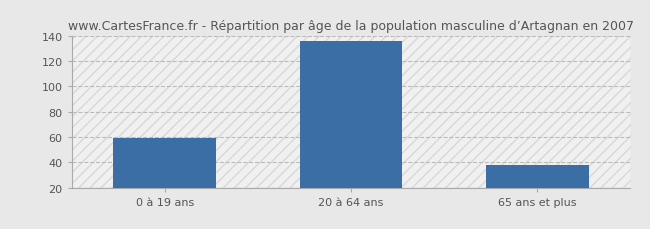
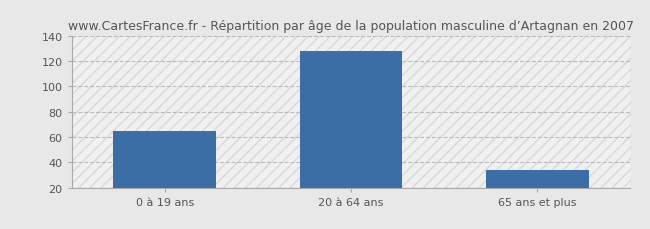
0 à 19 ans: 59 -> 65
20 à 64 ans: 136 -> 128
65 ans et plus: 38 -> 34
